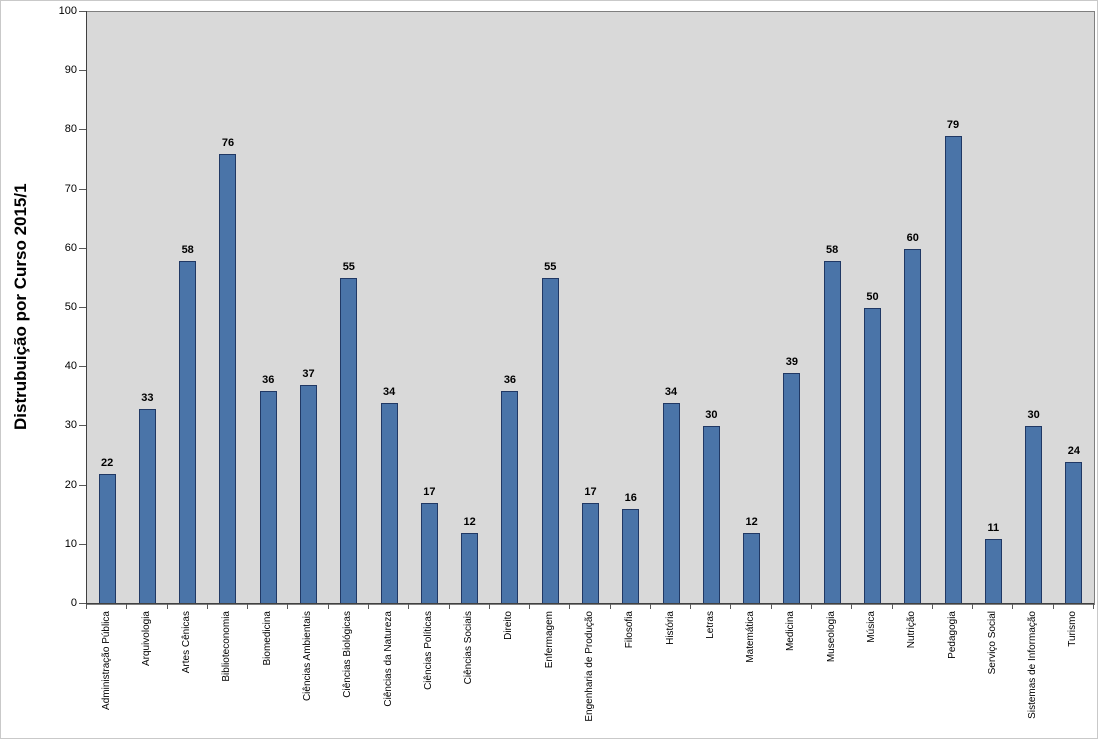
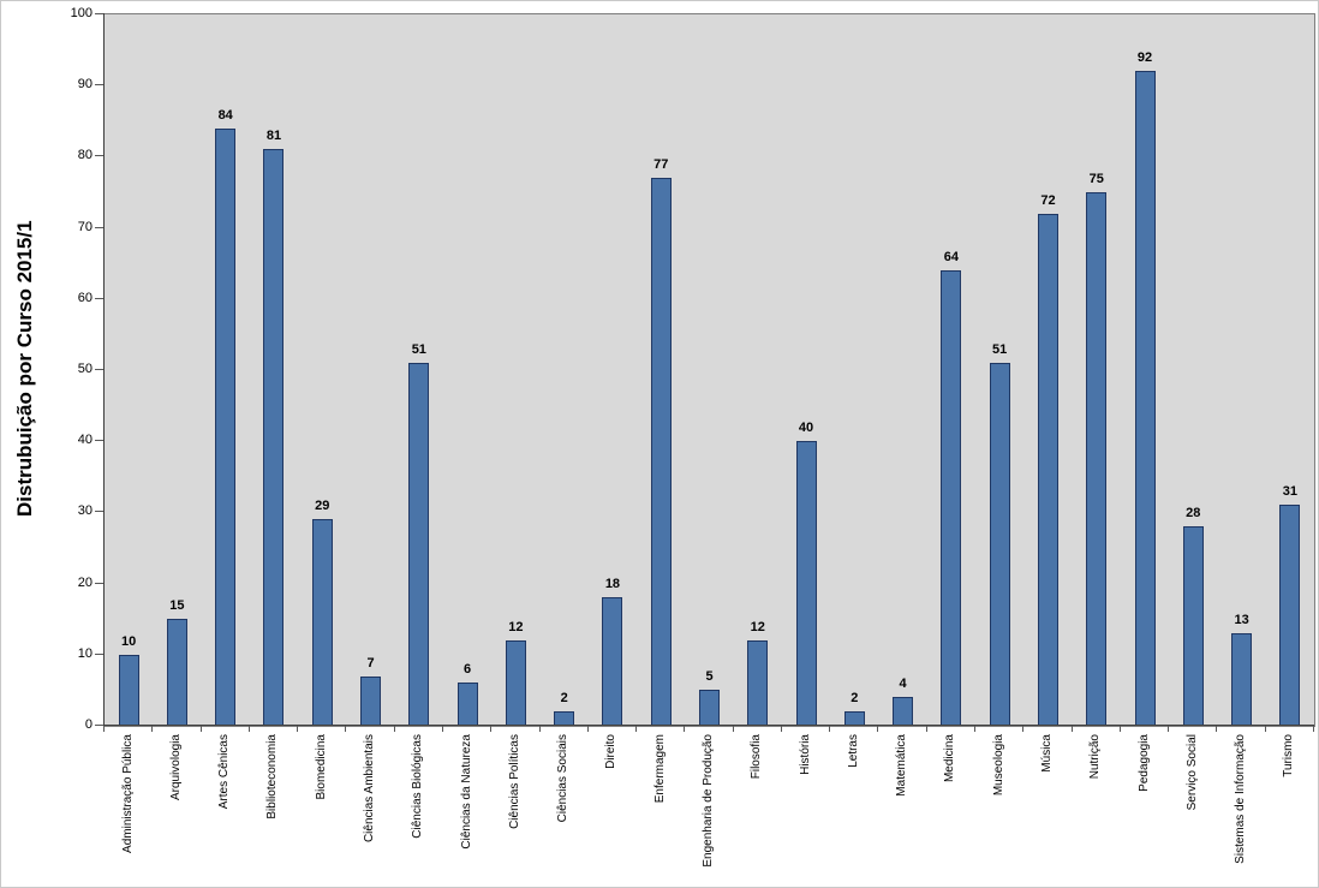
Administração Pública: 22 -> 10
Arquivologia: 33 -> 15
Artes Cênicas: 58 -> 84
Biblioteconomia: 76 -> 81
Biomedicina: 36 -> 29
Ciências Ambientais: 37 -> 7
Ciências Biológicas: 55 -> 51
Ciências da Natureza: 34 -> 6
Ciências Políticas: 17 -> 12
Ciências Sociais: 12 -> 2
Direito: 36 -> 18
Enfermagem: 55 -> 77
Engenharia de Produção: 17 -> 5
Filosofia: 16 -> 12
História: 34 -> 40
Letras: 30 -> 2
Matemática: 12 -> 4
Medicina: 39 -> 64
Museologia: 58 -> 51
Música: 50 -> 72
Nutrição: 60 -> 75
Pedagogia: 79 -> 92
Serviço Social: 11 -> 28
Sistemas de Informação: 30 -> 13
Turismo: 24 -> 31
